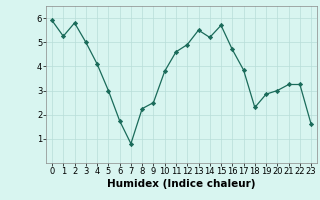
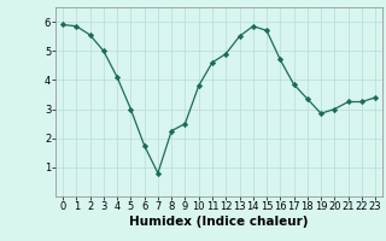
1: 5.25 -> 5.85
2: 5.80 -> 5.55
14: 5.20 -> 5.85
18: 2.30 -> 3.35
23: 1.60 -> 3.40
